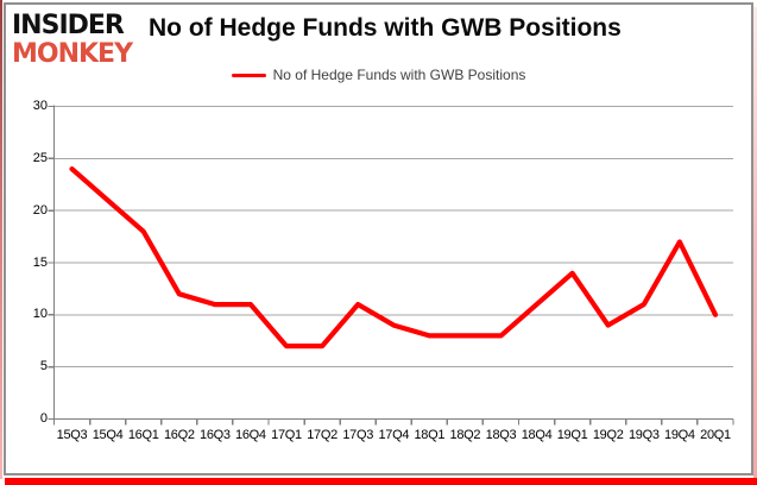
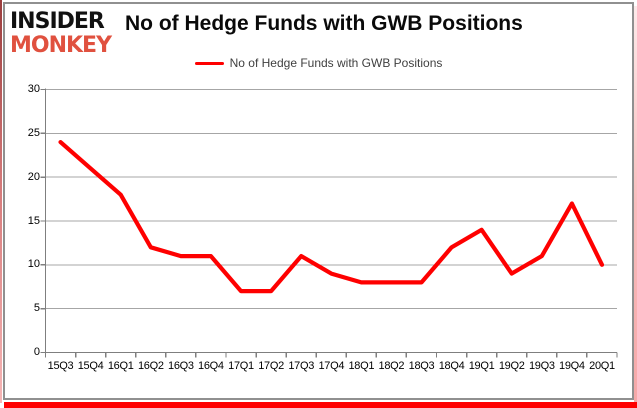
18Q4: 11 -> 12
